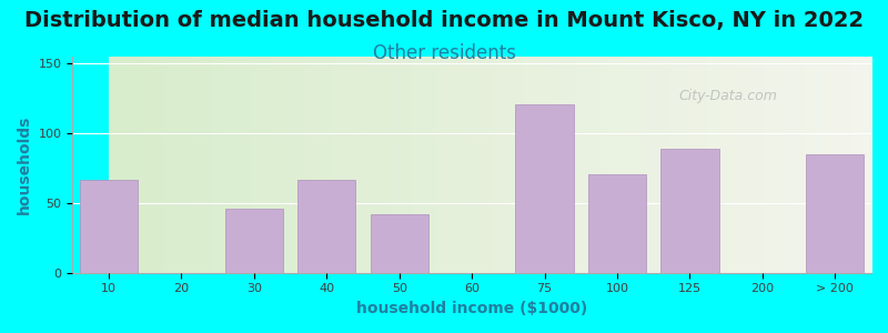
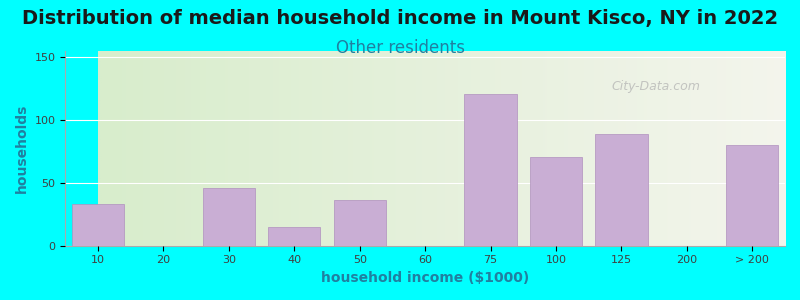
10: 67 -> 33
40: 67 -> 15
50: 42 -> 36
> 200: 85 -> 80
